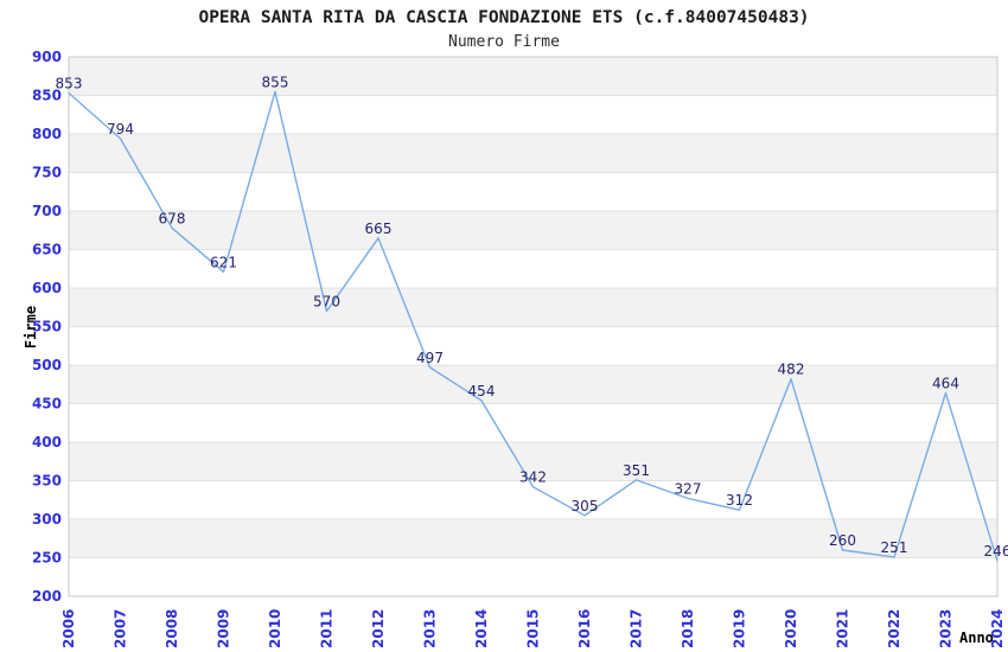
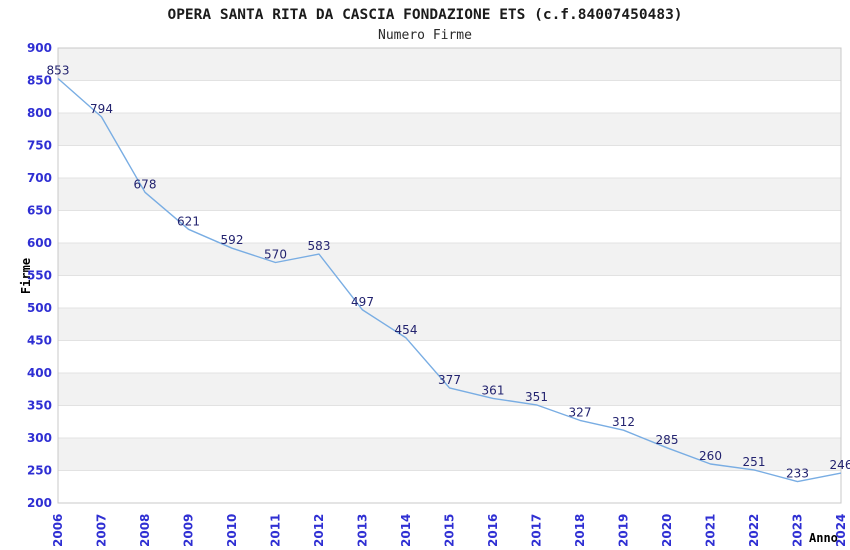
2010: 855 -> 592
2012: 665 -> 583
2015: 342 -> 377
2016: 305 -> 361
2020: 482 -> 285
2023: 464 -> 233
